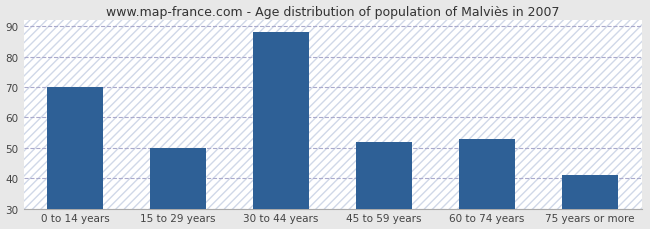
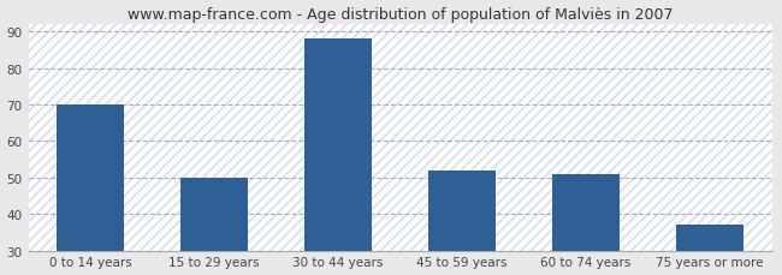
60 to 74 years: 53 -> 51
75 years or more: 41 -> 37
